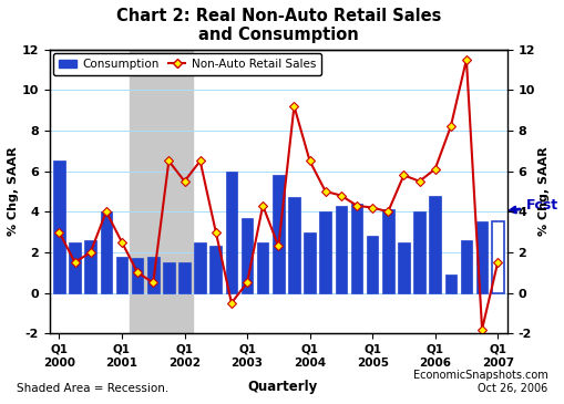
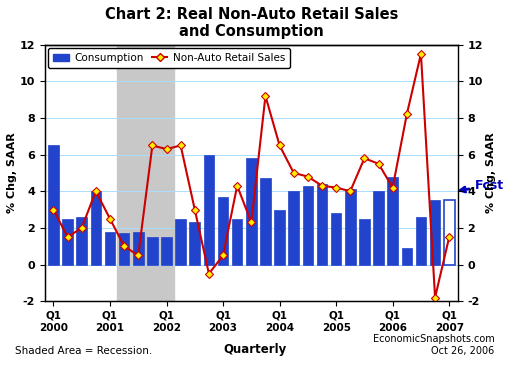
Non-Auto Retail Sales/Q1 2002: 5.5 -> 6.3
Non-Auto Retail Sales/Q1 2006: 6.1 -> 4.2
